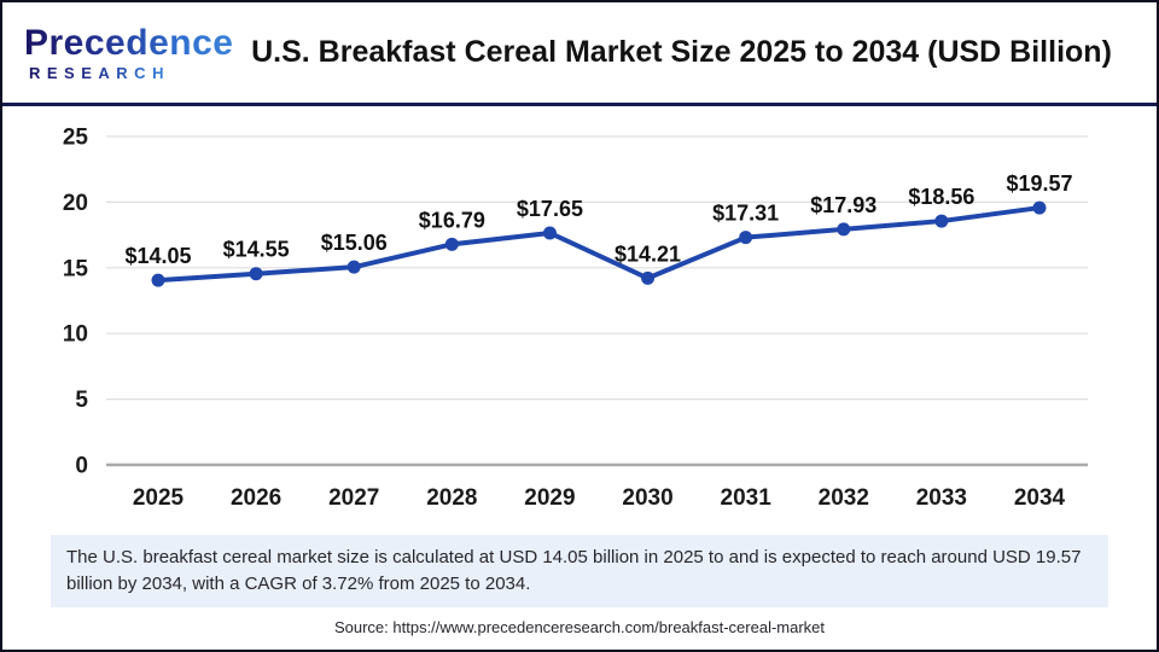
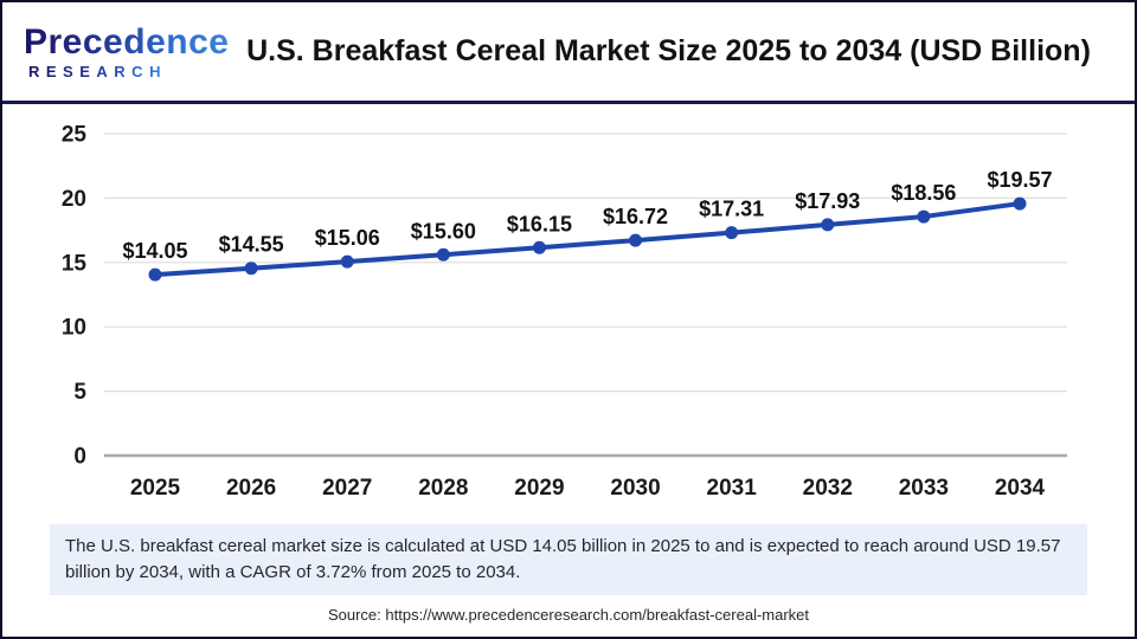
2028: $16.79 -> $15.60
2029: $17.65 -> $16.15
2030: $14.21 -> $16.72
